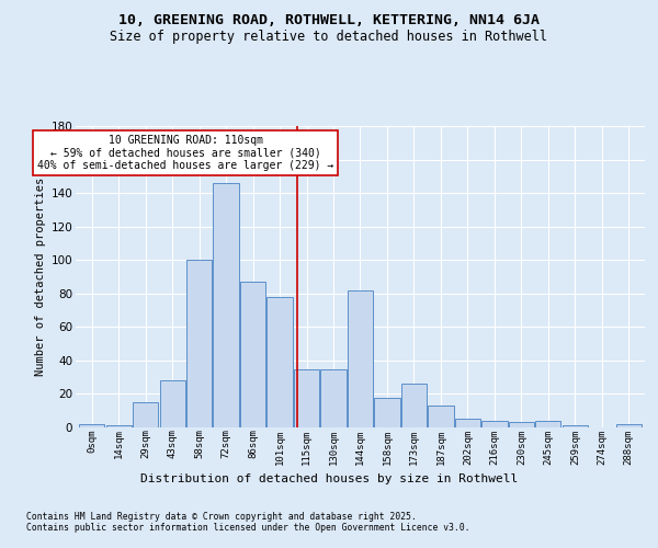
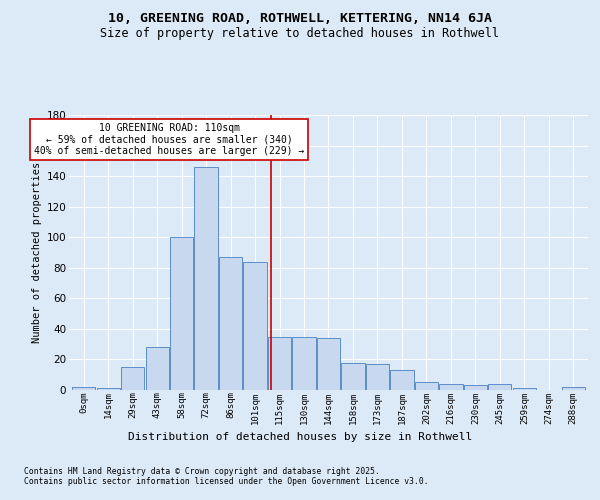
101sqm: 78 -> 84
144sqm: 82 -> 34
173sqm: 26 -> 17
